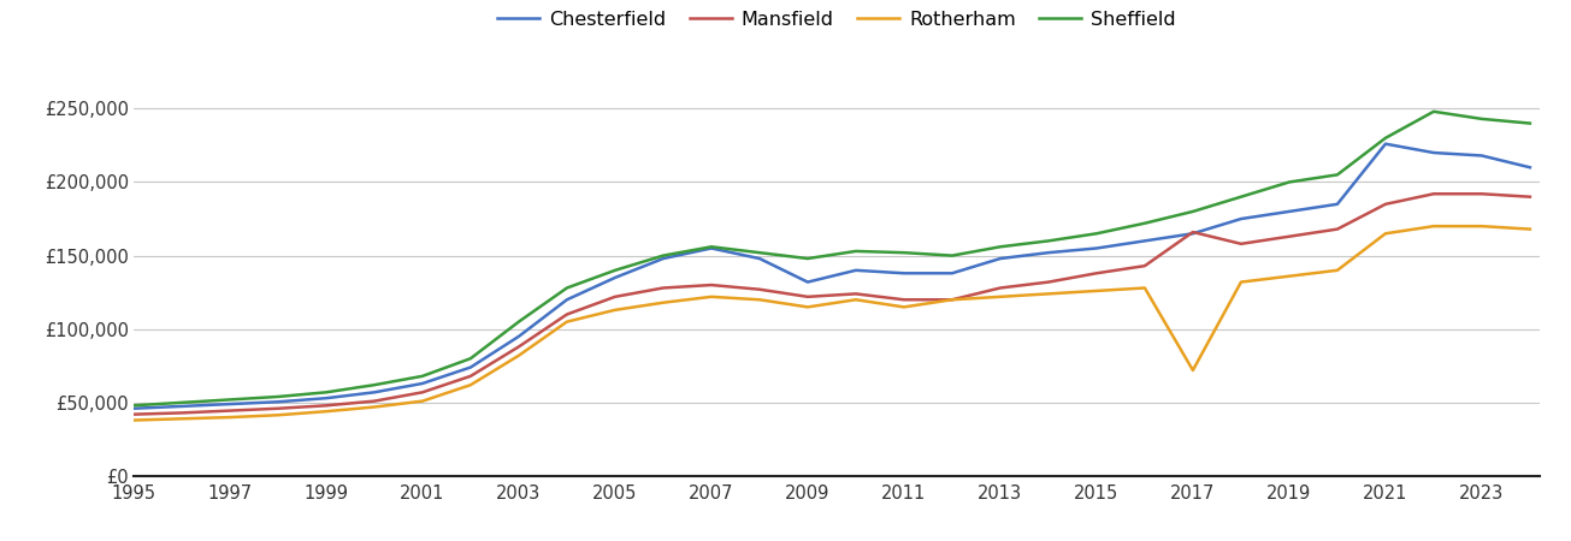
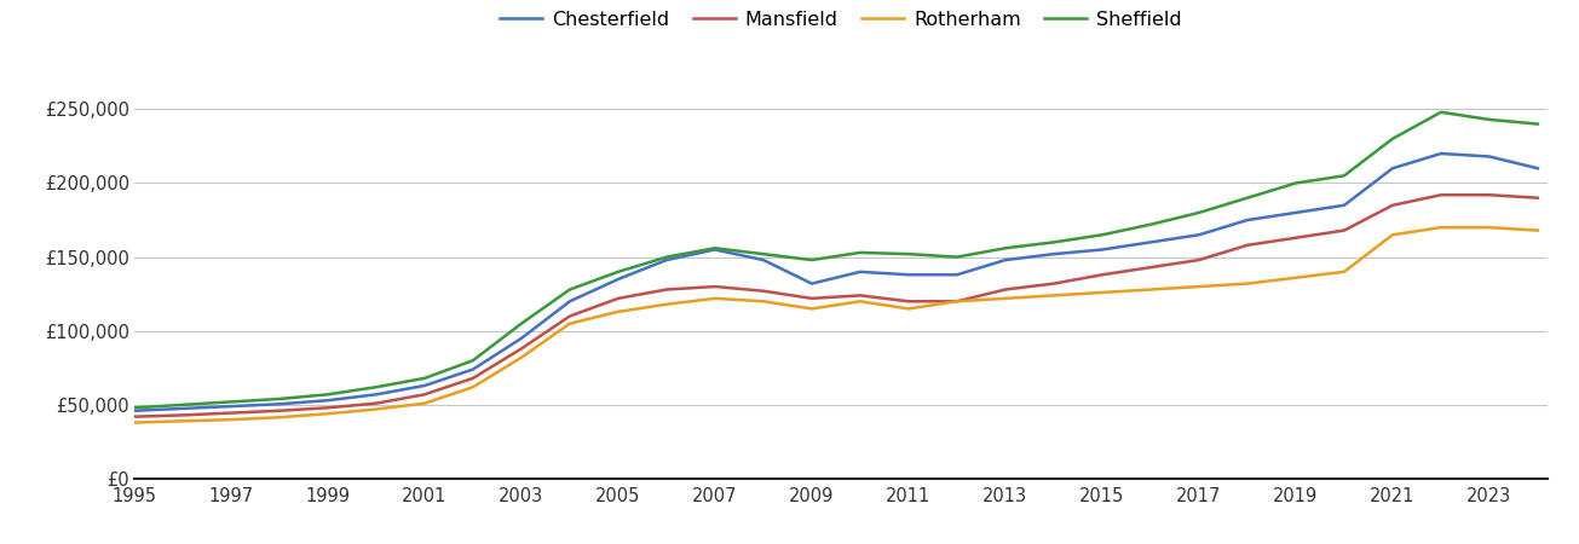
Mansfield/2017: £166,000 -> £148,000
Rotherham/2017: £72,000 -> £130,000
Chesterfield/2021: £226,000 -> £210,000
